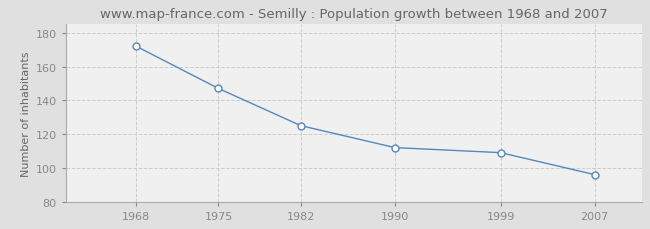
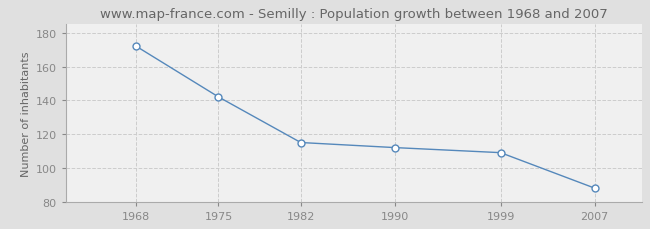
1975: 147 -> 142
1982: 125 -> 115
2007: 96 -> 88
